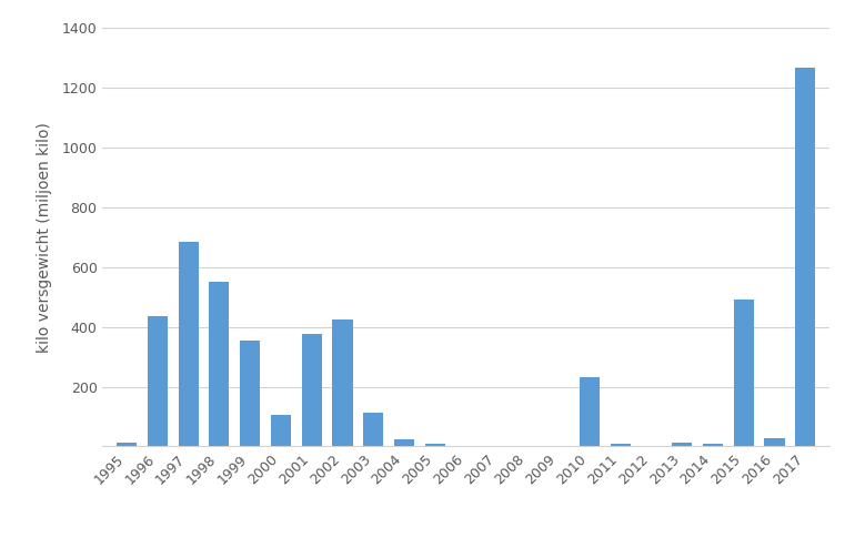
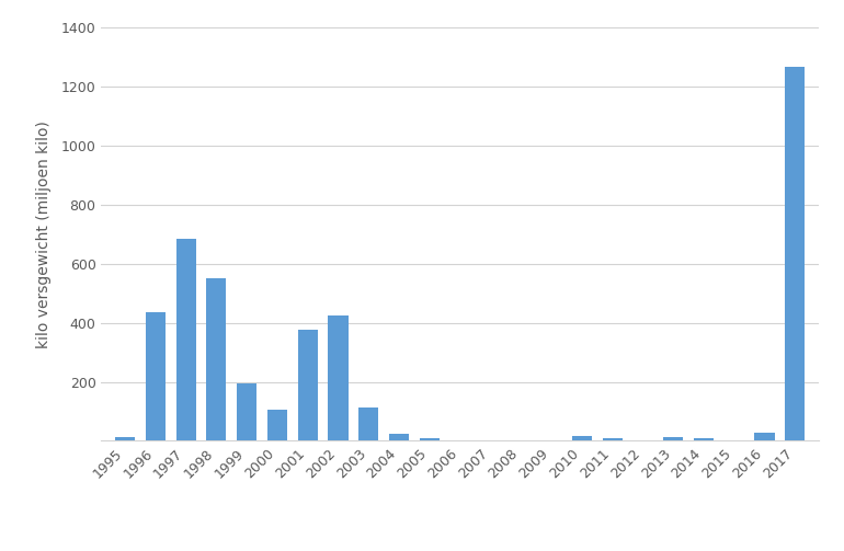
1999: 355 -> 193
2010: 230 -> 15
2015: 490 -> 3
